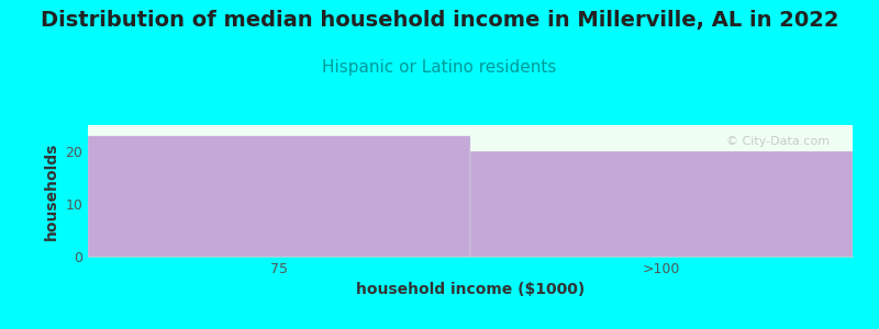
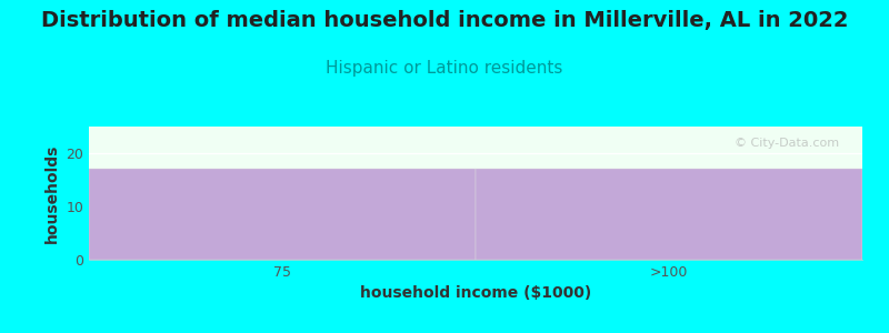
75: 23 -> 17
>100: 20 -> 17
